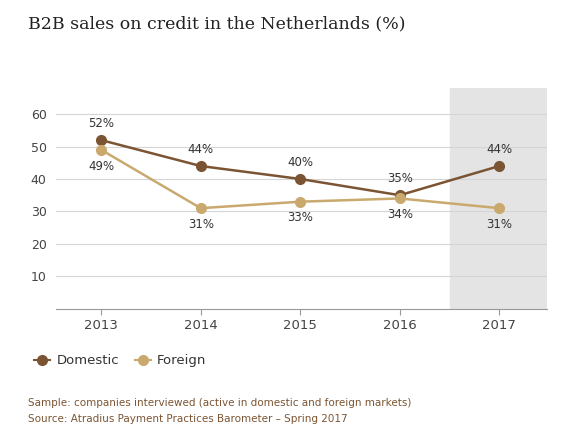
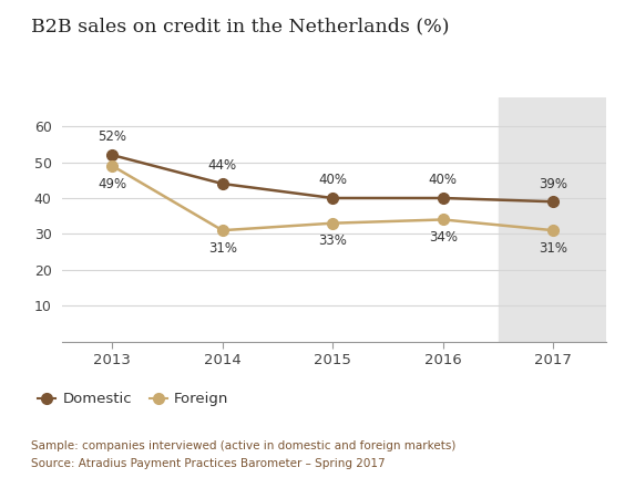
Domestic/2016: 35% -> 40%
Domestic/2017: 44% -> 39%
